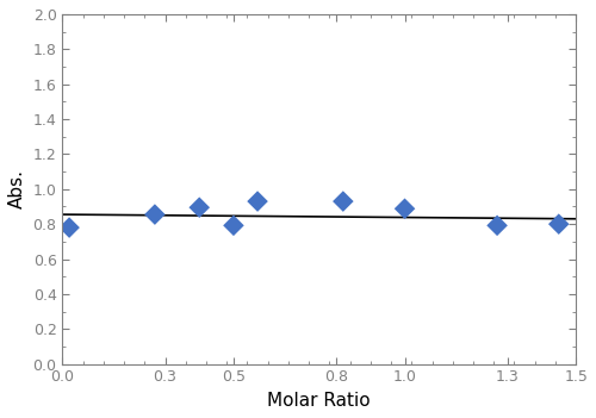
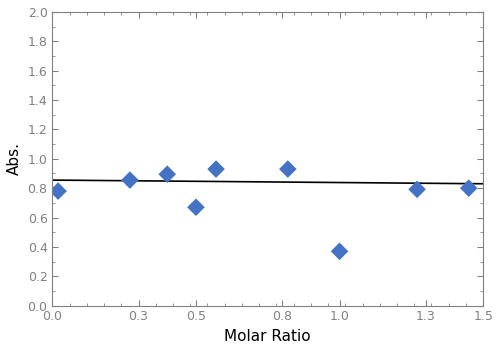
0.5: 0.79 -> 0.67
1.0: 0.89 -> 0.37
